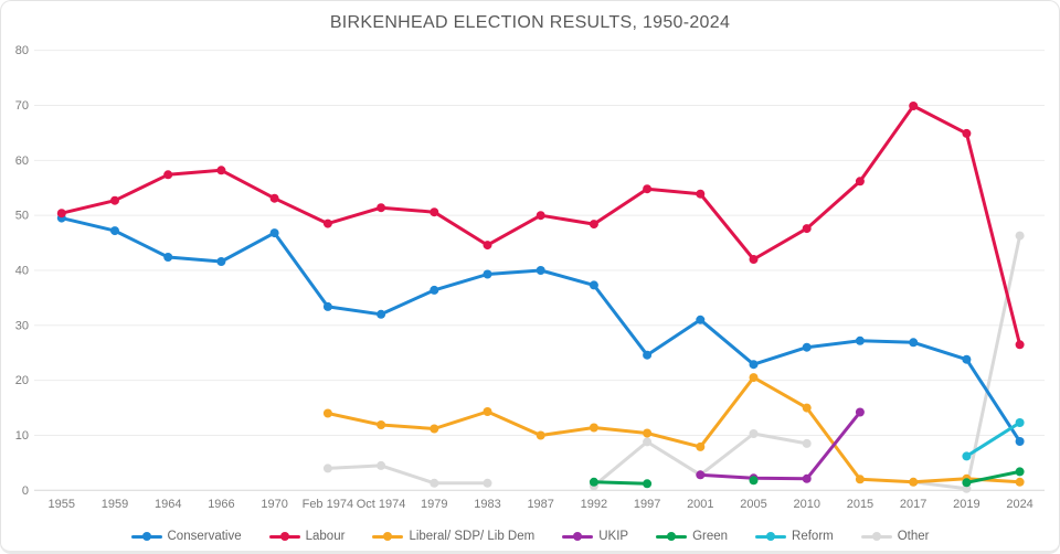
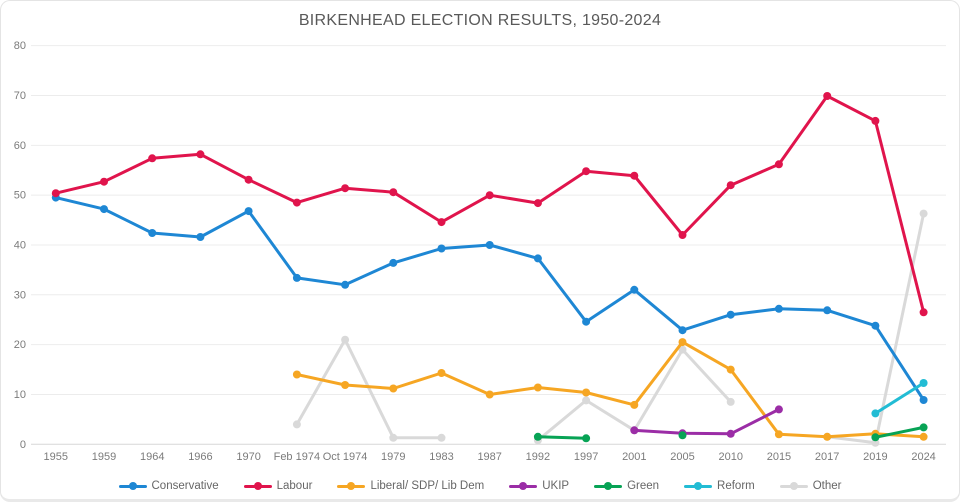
Other/Oct 1974: 4 -> 21
Other/2005: 10 -> 19
Labour/2010: 48 -> 52
UKIP/2015: 14 -> 7
